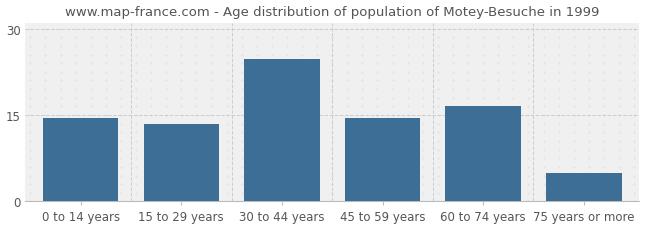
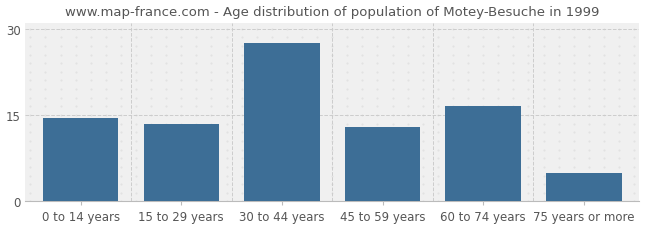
30 to 44 years: 24.8 -> 27.5
45 to 59 years: 14.4 -> 13.0
